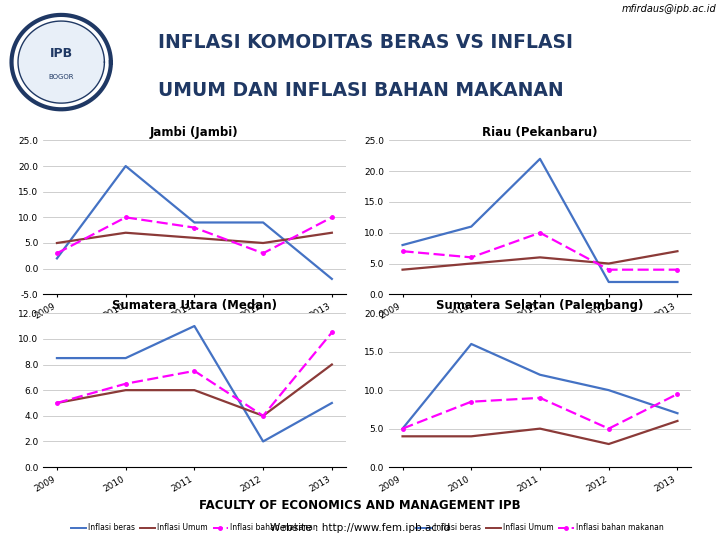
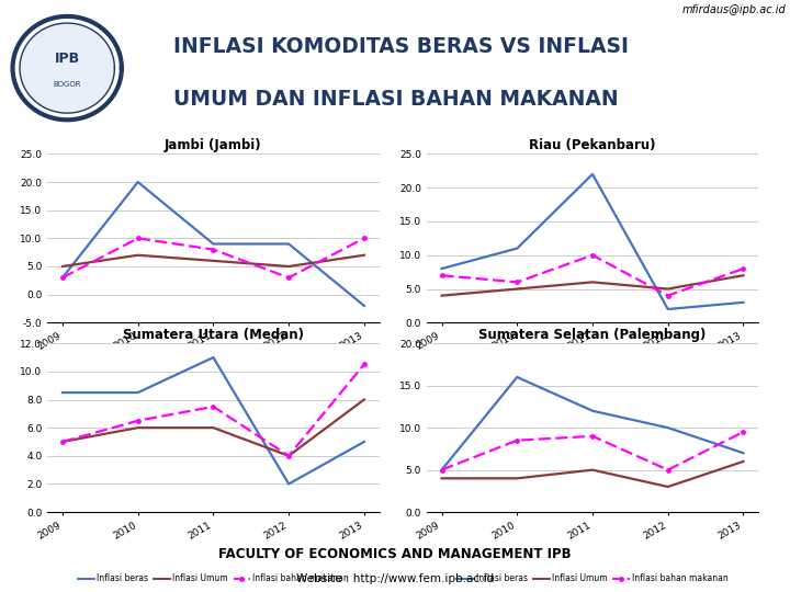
Jambi (Jambi)/Inflasi beras/2009: 2 -> 3
Riau (Pekanbaru)/Inflasi beras/2013: 2 -> 3
Riau (Pekanbaru)/Inflasi bahan makanan/2013: 4 -> 8
